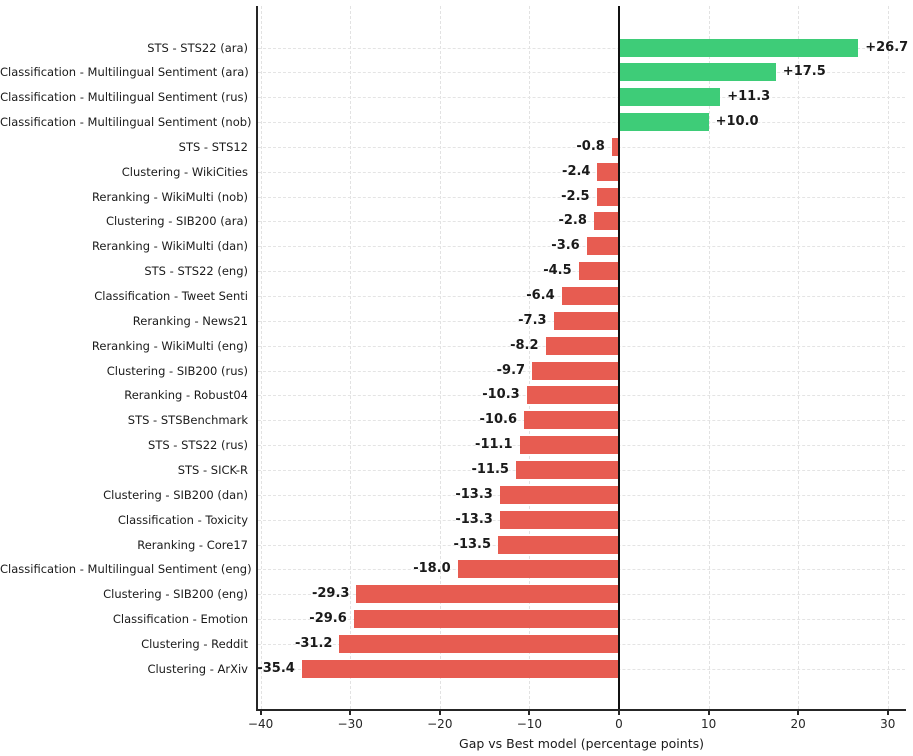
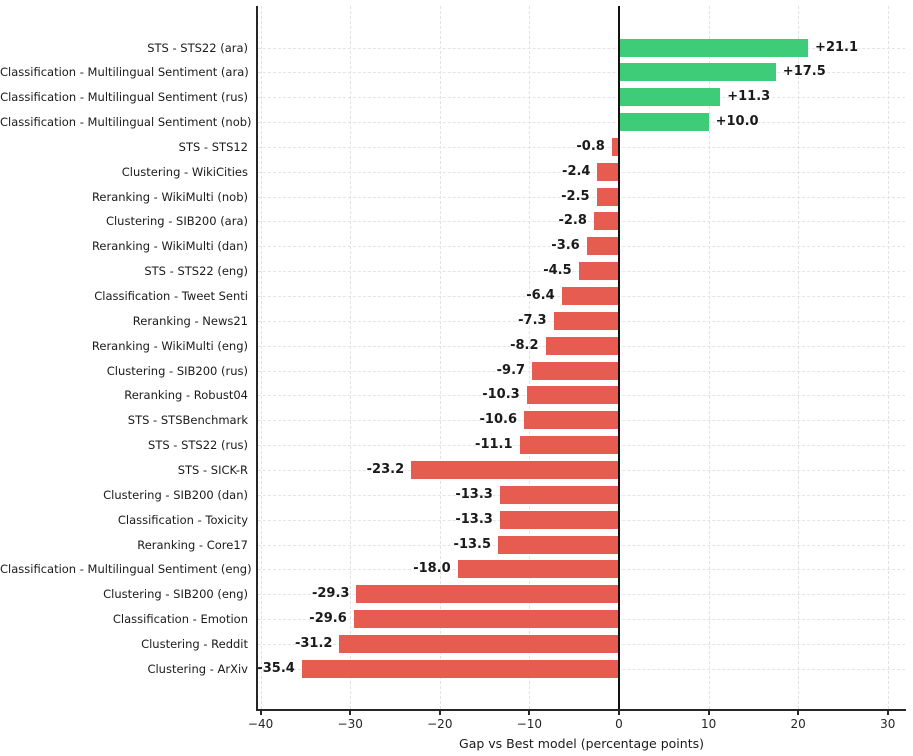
STS - STS22 (ara): +26.7 -> +21.1
STS - SICK-R: -11.5 -> -23.2
